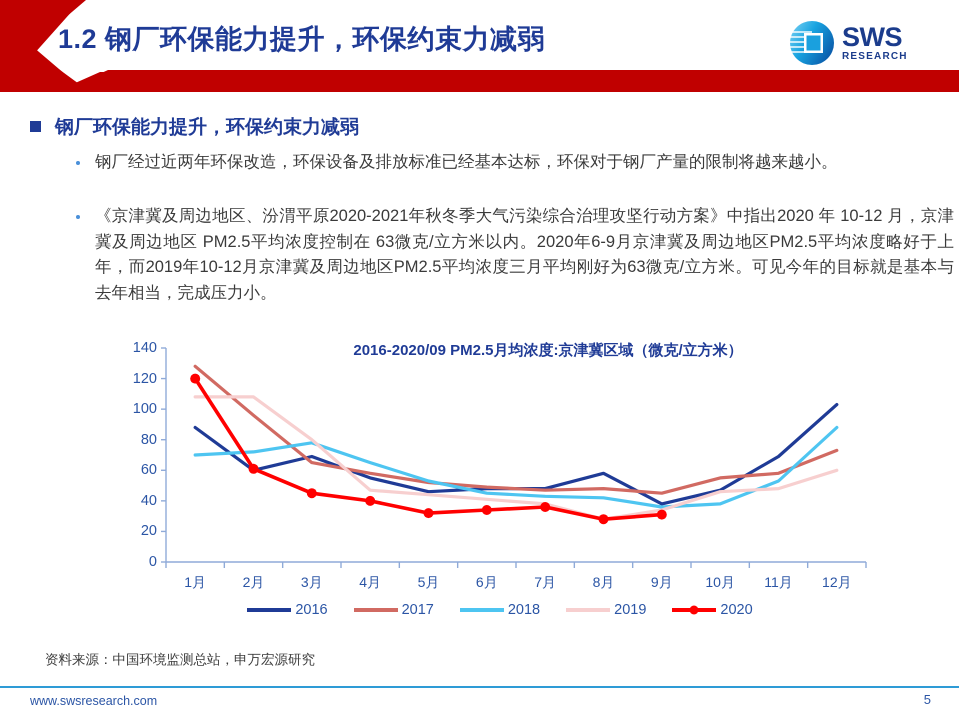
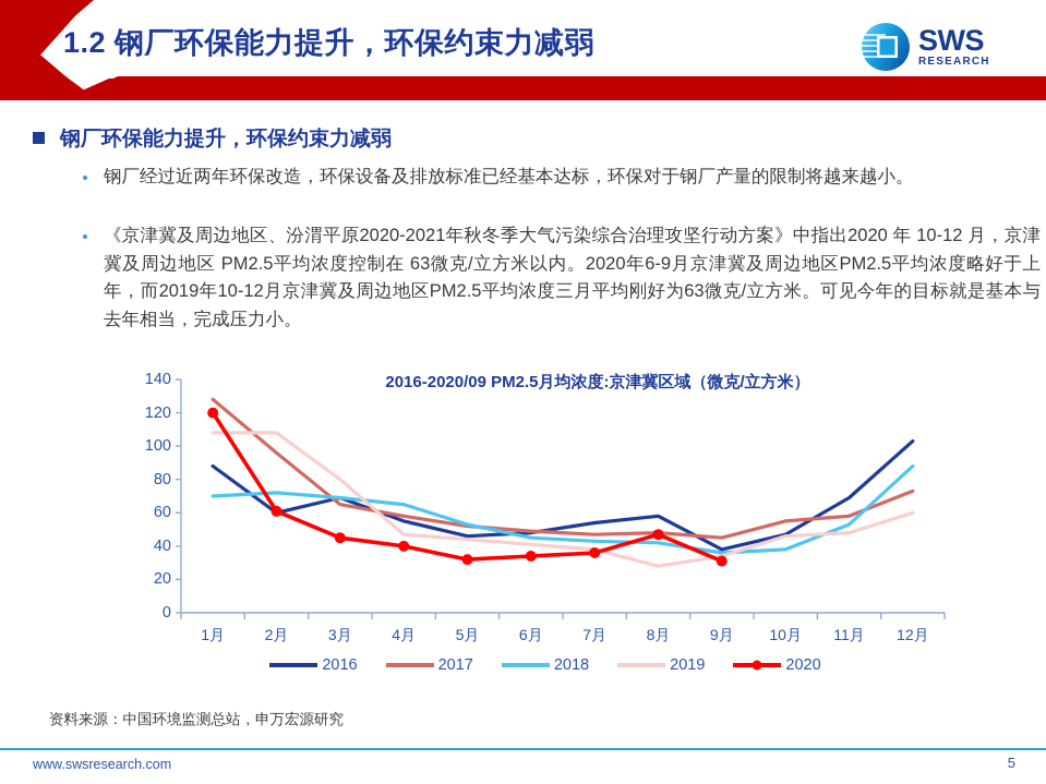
2018/3月: 78 -> 69
2016/7月: 48 -> 54
2020/8月: 28 -> 47
